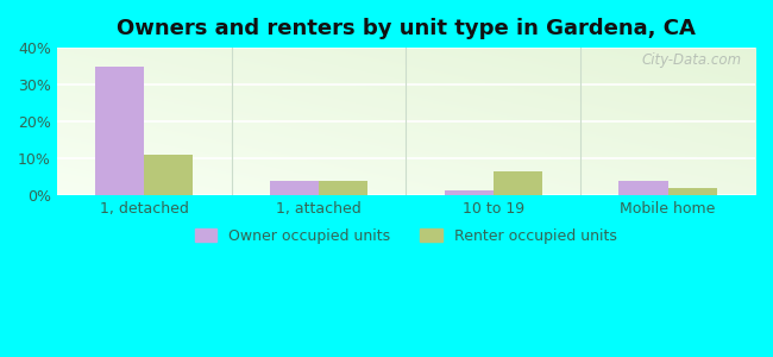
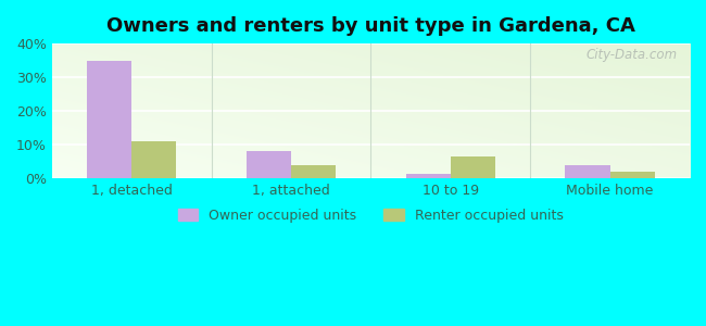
Owner occupied units/1, attached: 4.0% -> 8.0%
